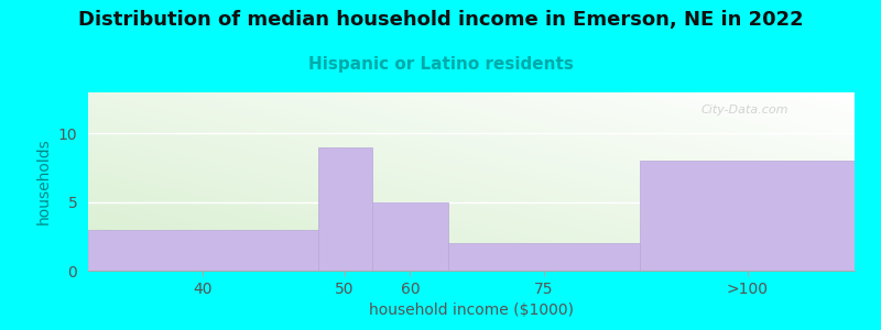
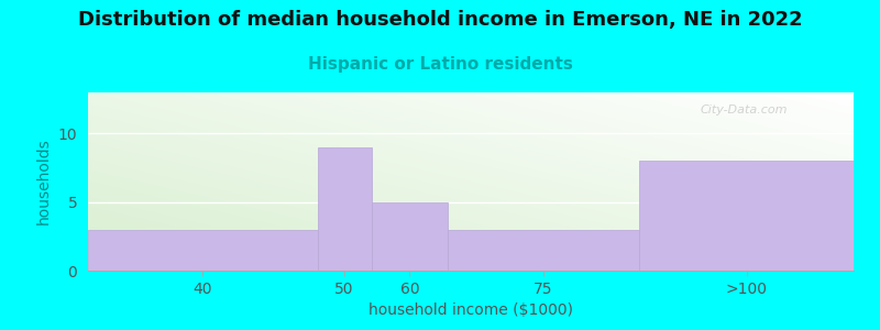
75: 2 -> 3
